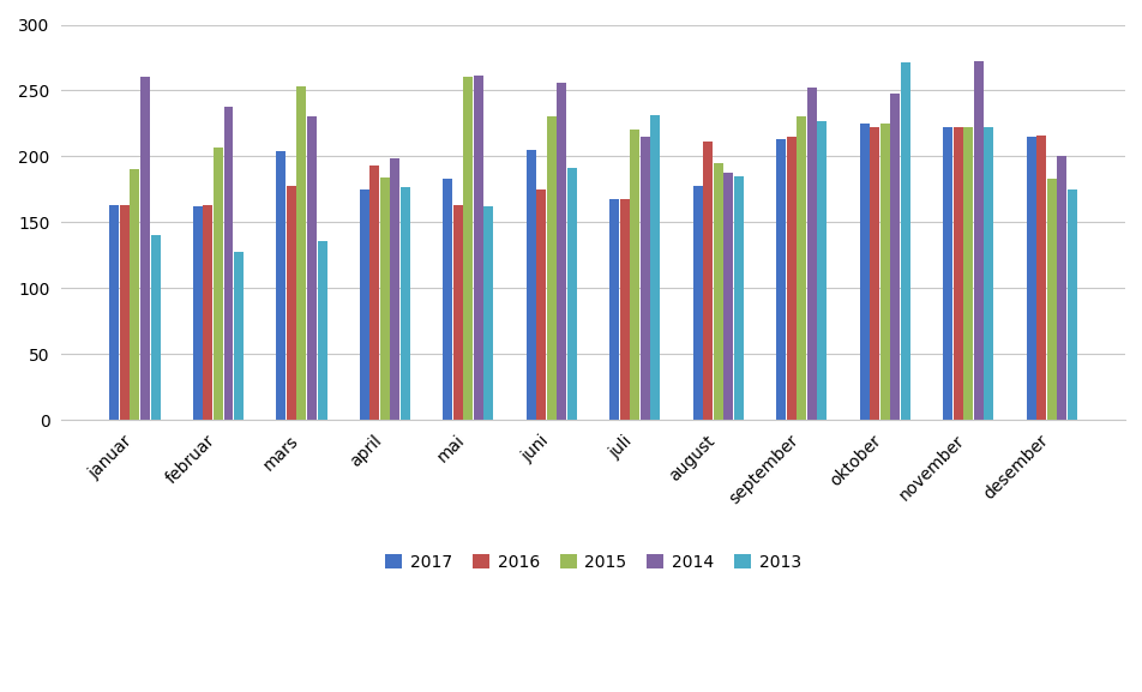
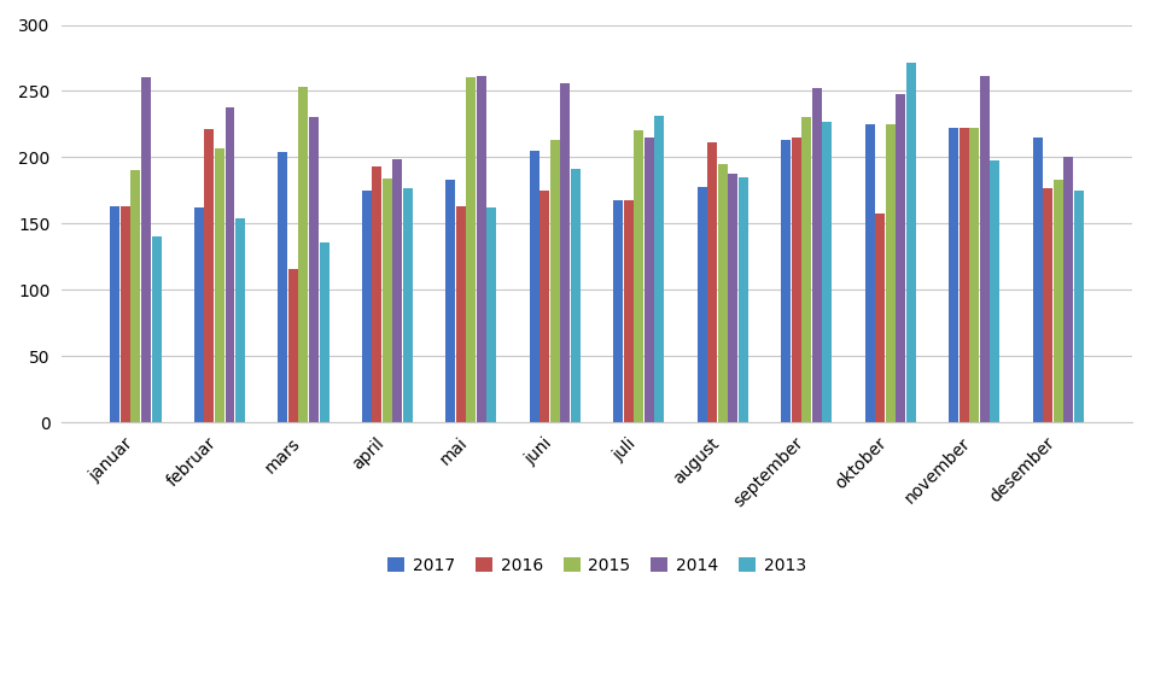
2016/februar: 163 -> 221
2013/februar: 128 -> 154
2016/mars: 178 -> 116
2015/juni: 230 -> 213
2016/oktober: 222 -> 158
2014/november: 272 -> 261
2013/november: 222 -> 198
2016/desember: 216 -> 177
